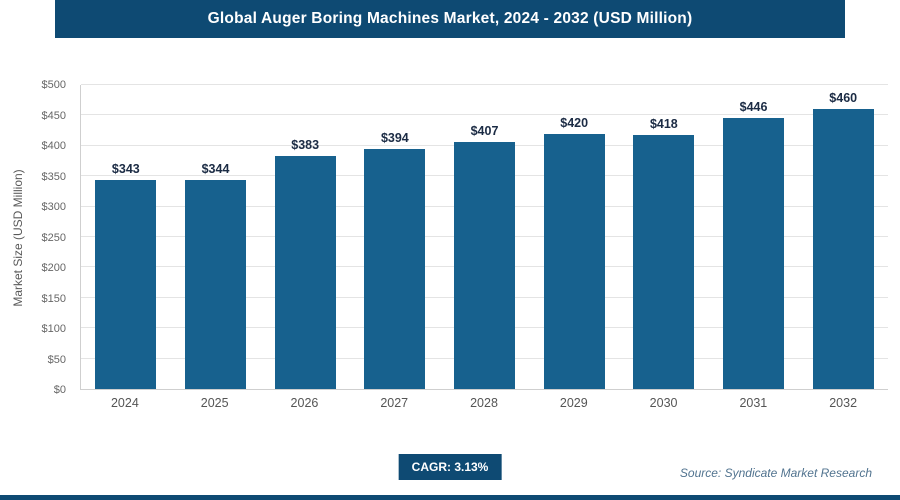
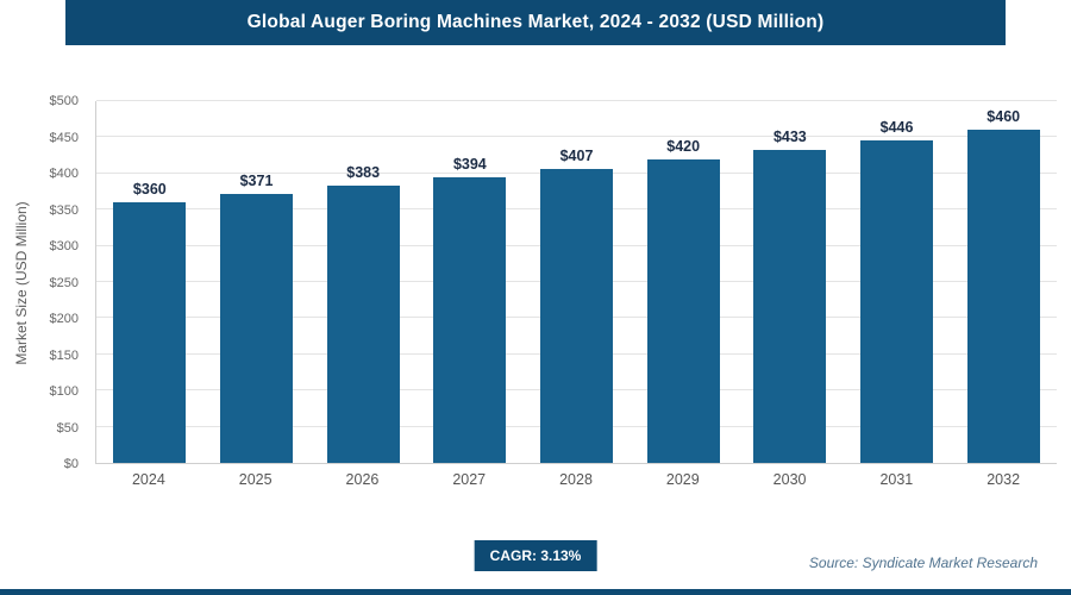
2024: $343 -> $360
2025: $344 -> $371
2030: $418 -> $433
